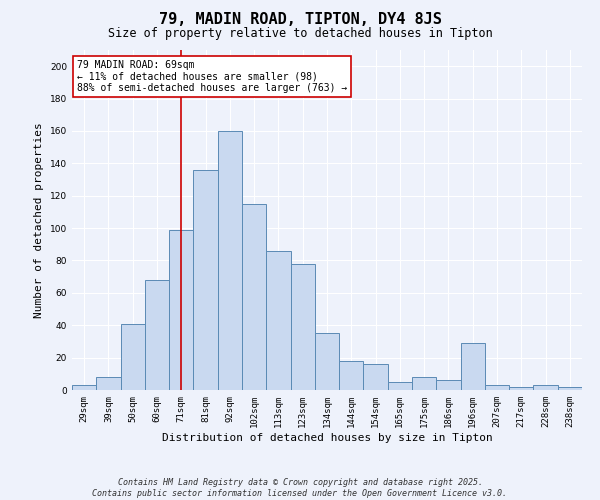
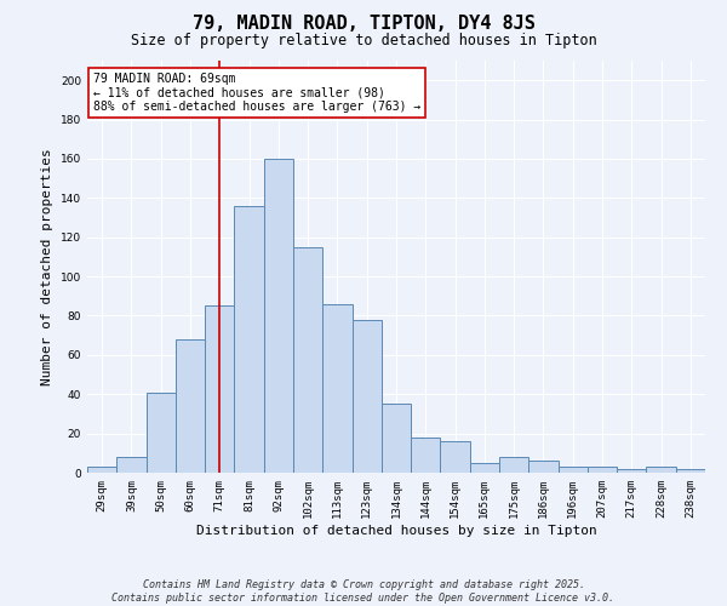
71sqm: 99 -> 85
196sqm: 29 -> 3
